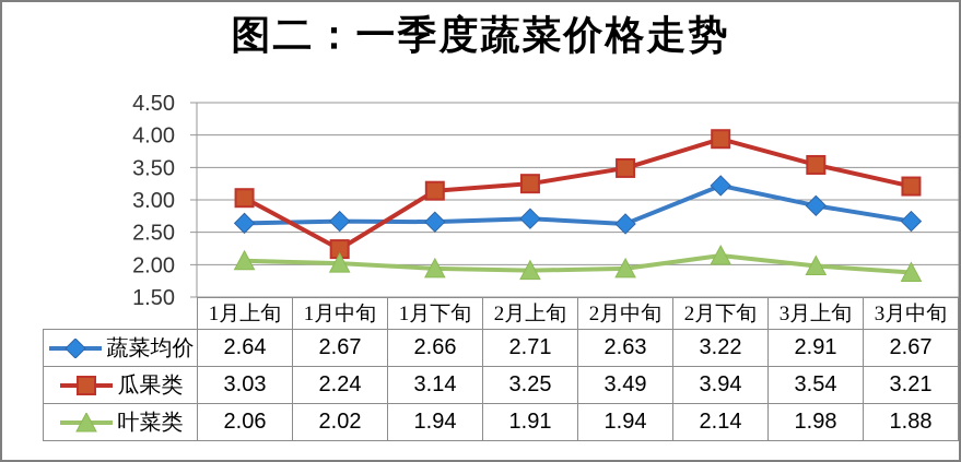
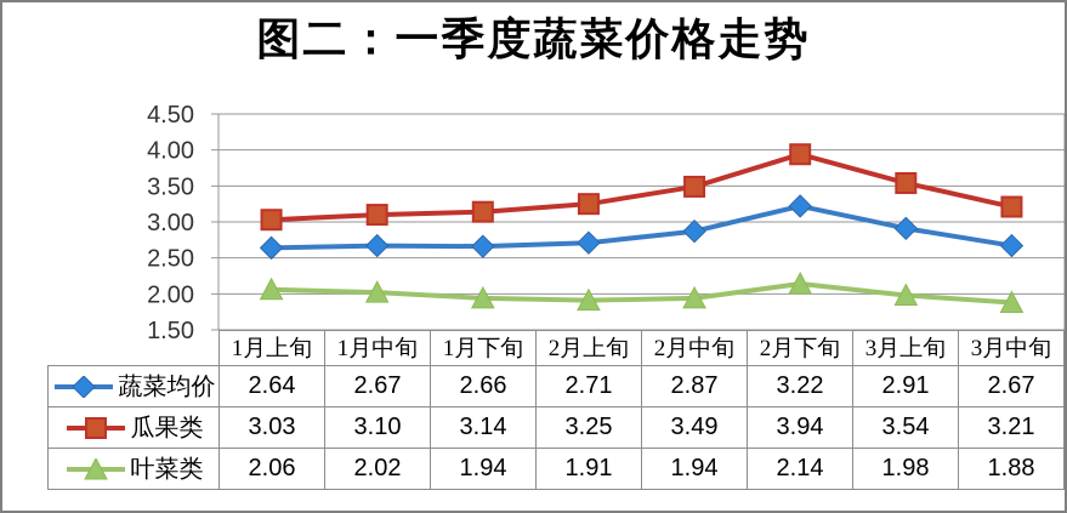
瓜果类/1月中旬: 2.24 -> 3.10
蔬菜均价/2月中旬: 2.63 -> 2.87
